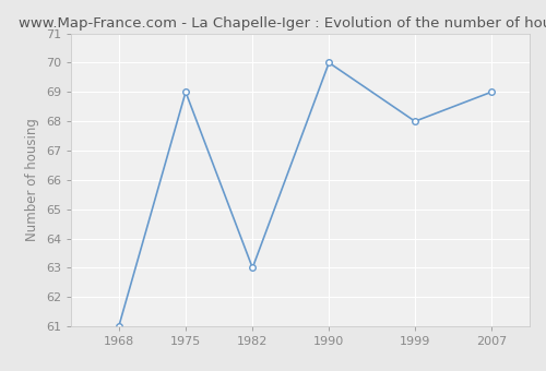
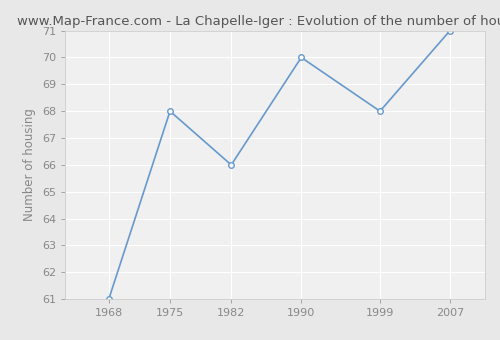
1975: 69 -> 68
1982: 63 -> 66
2007: 69 -> 71
